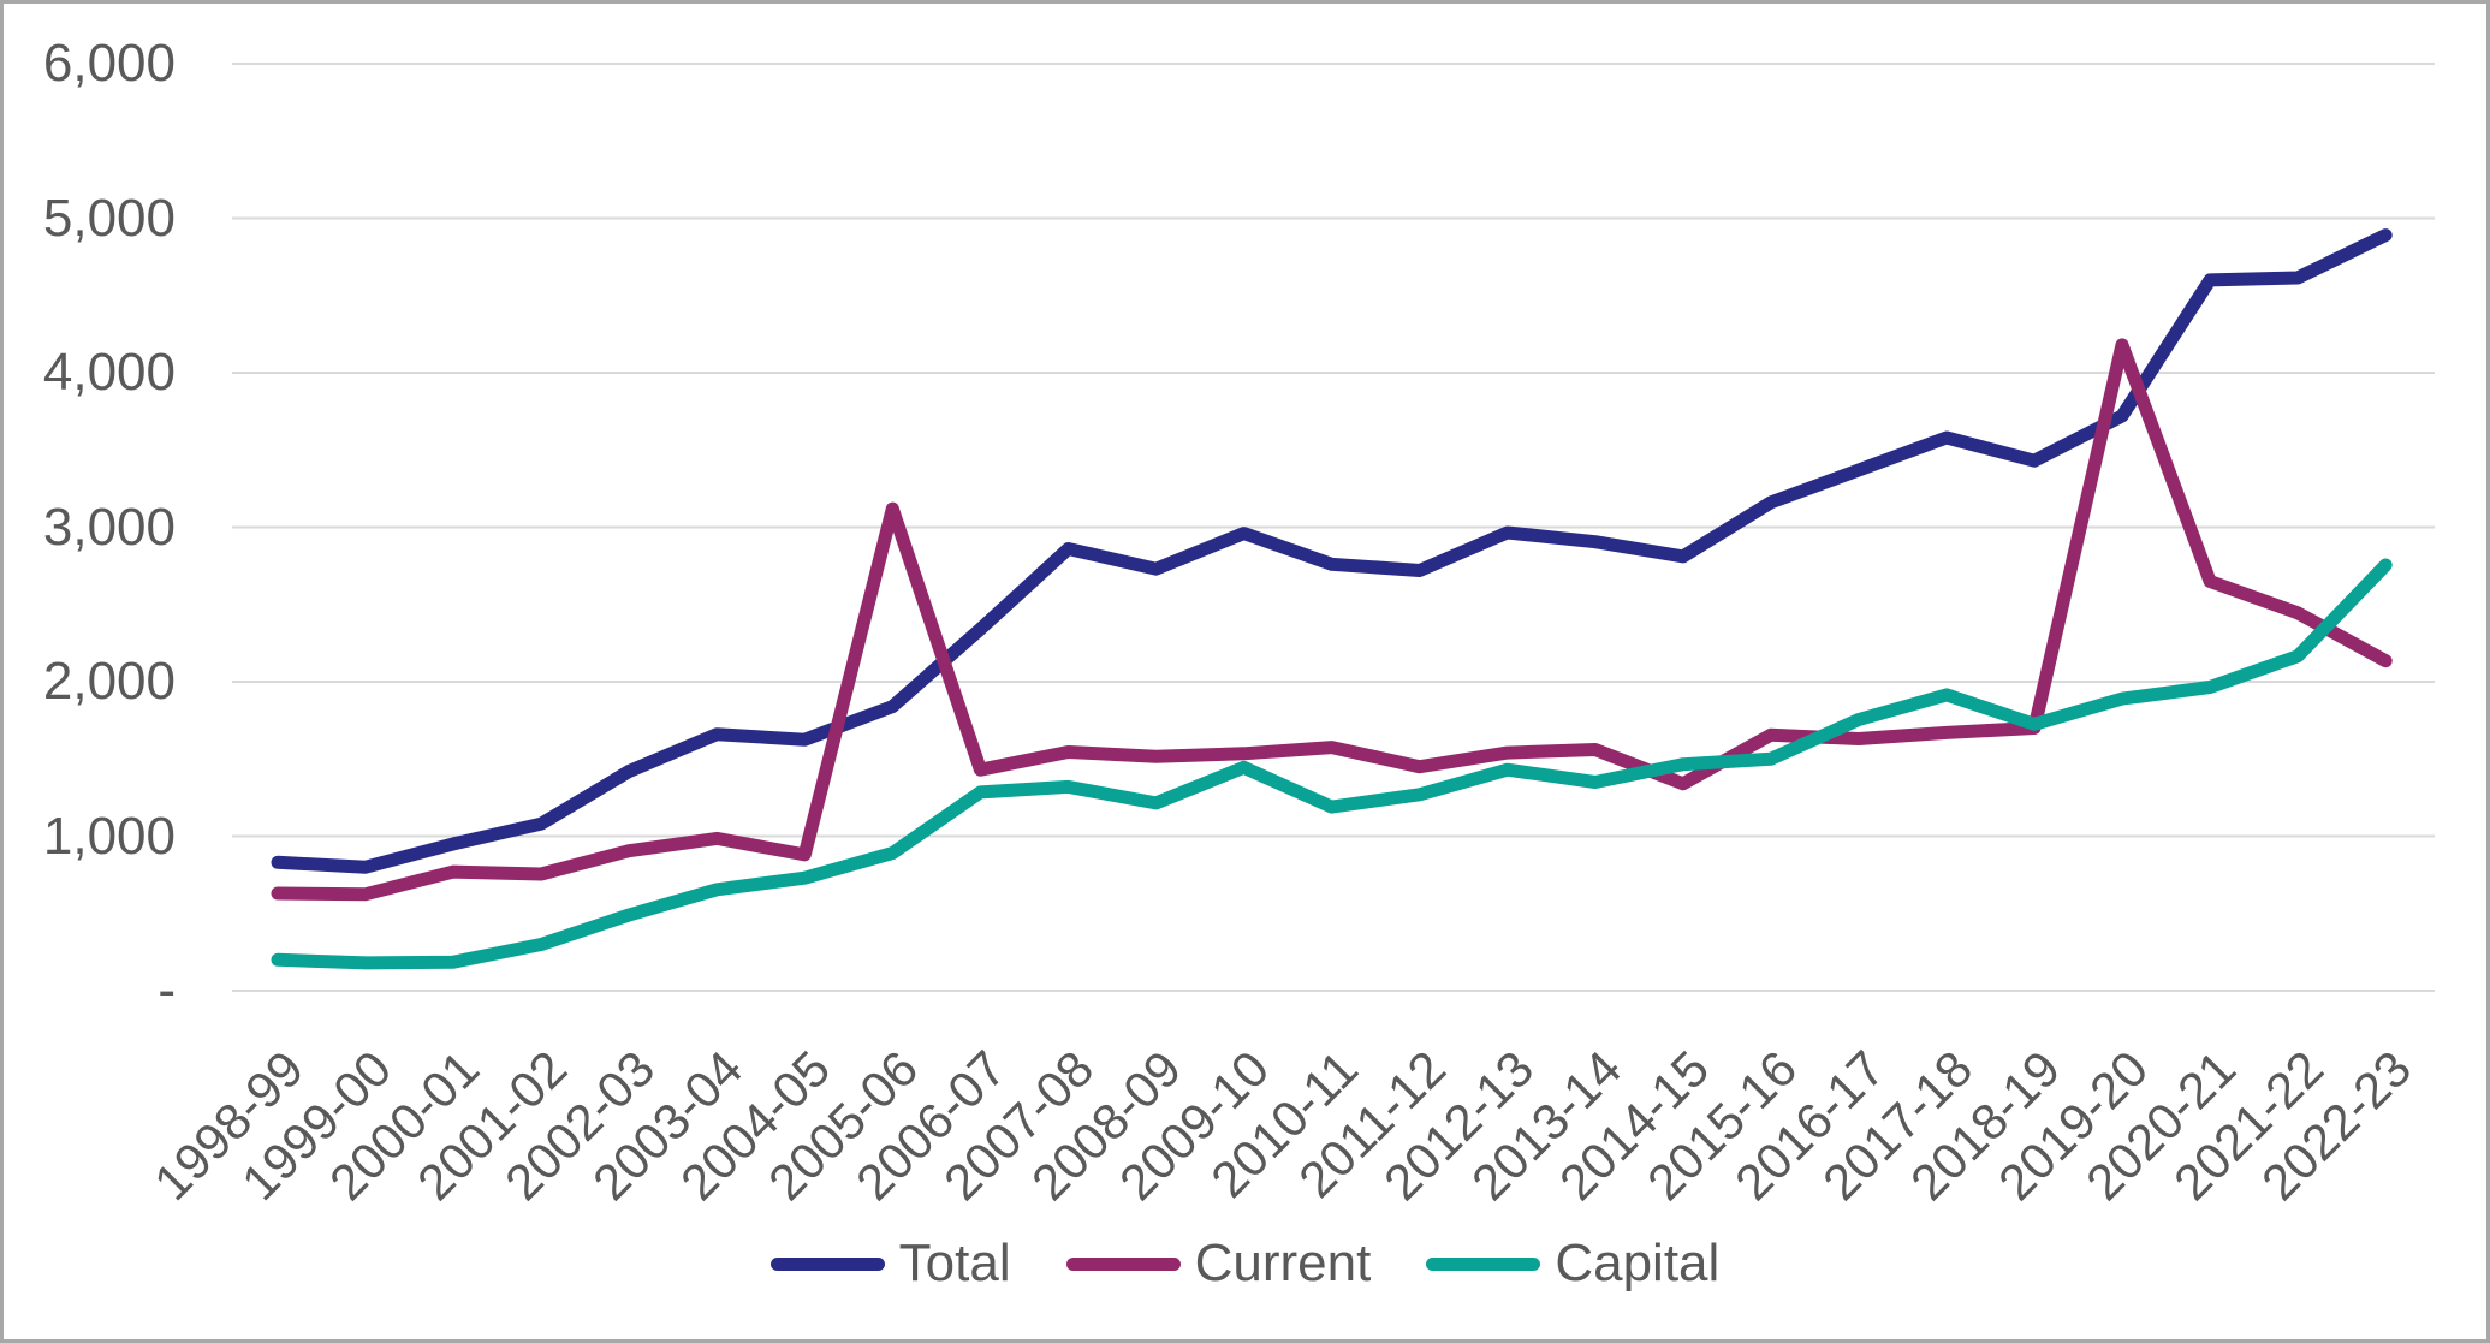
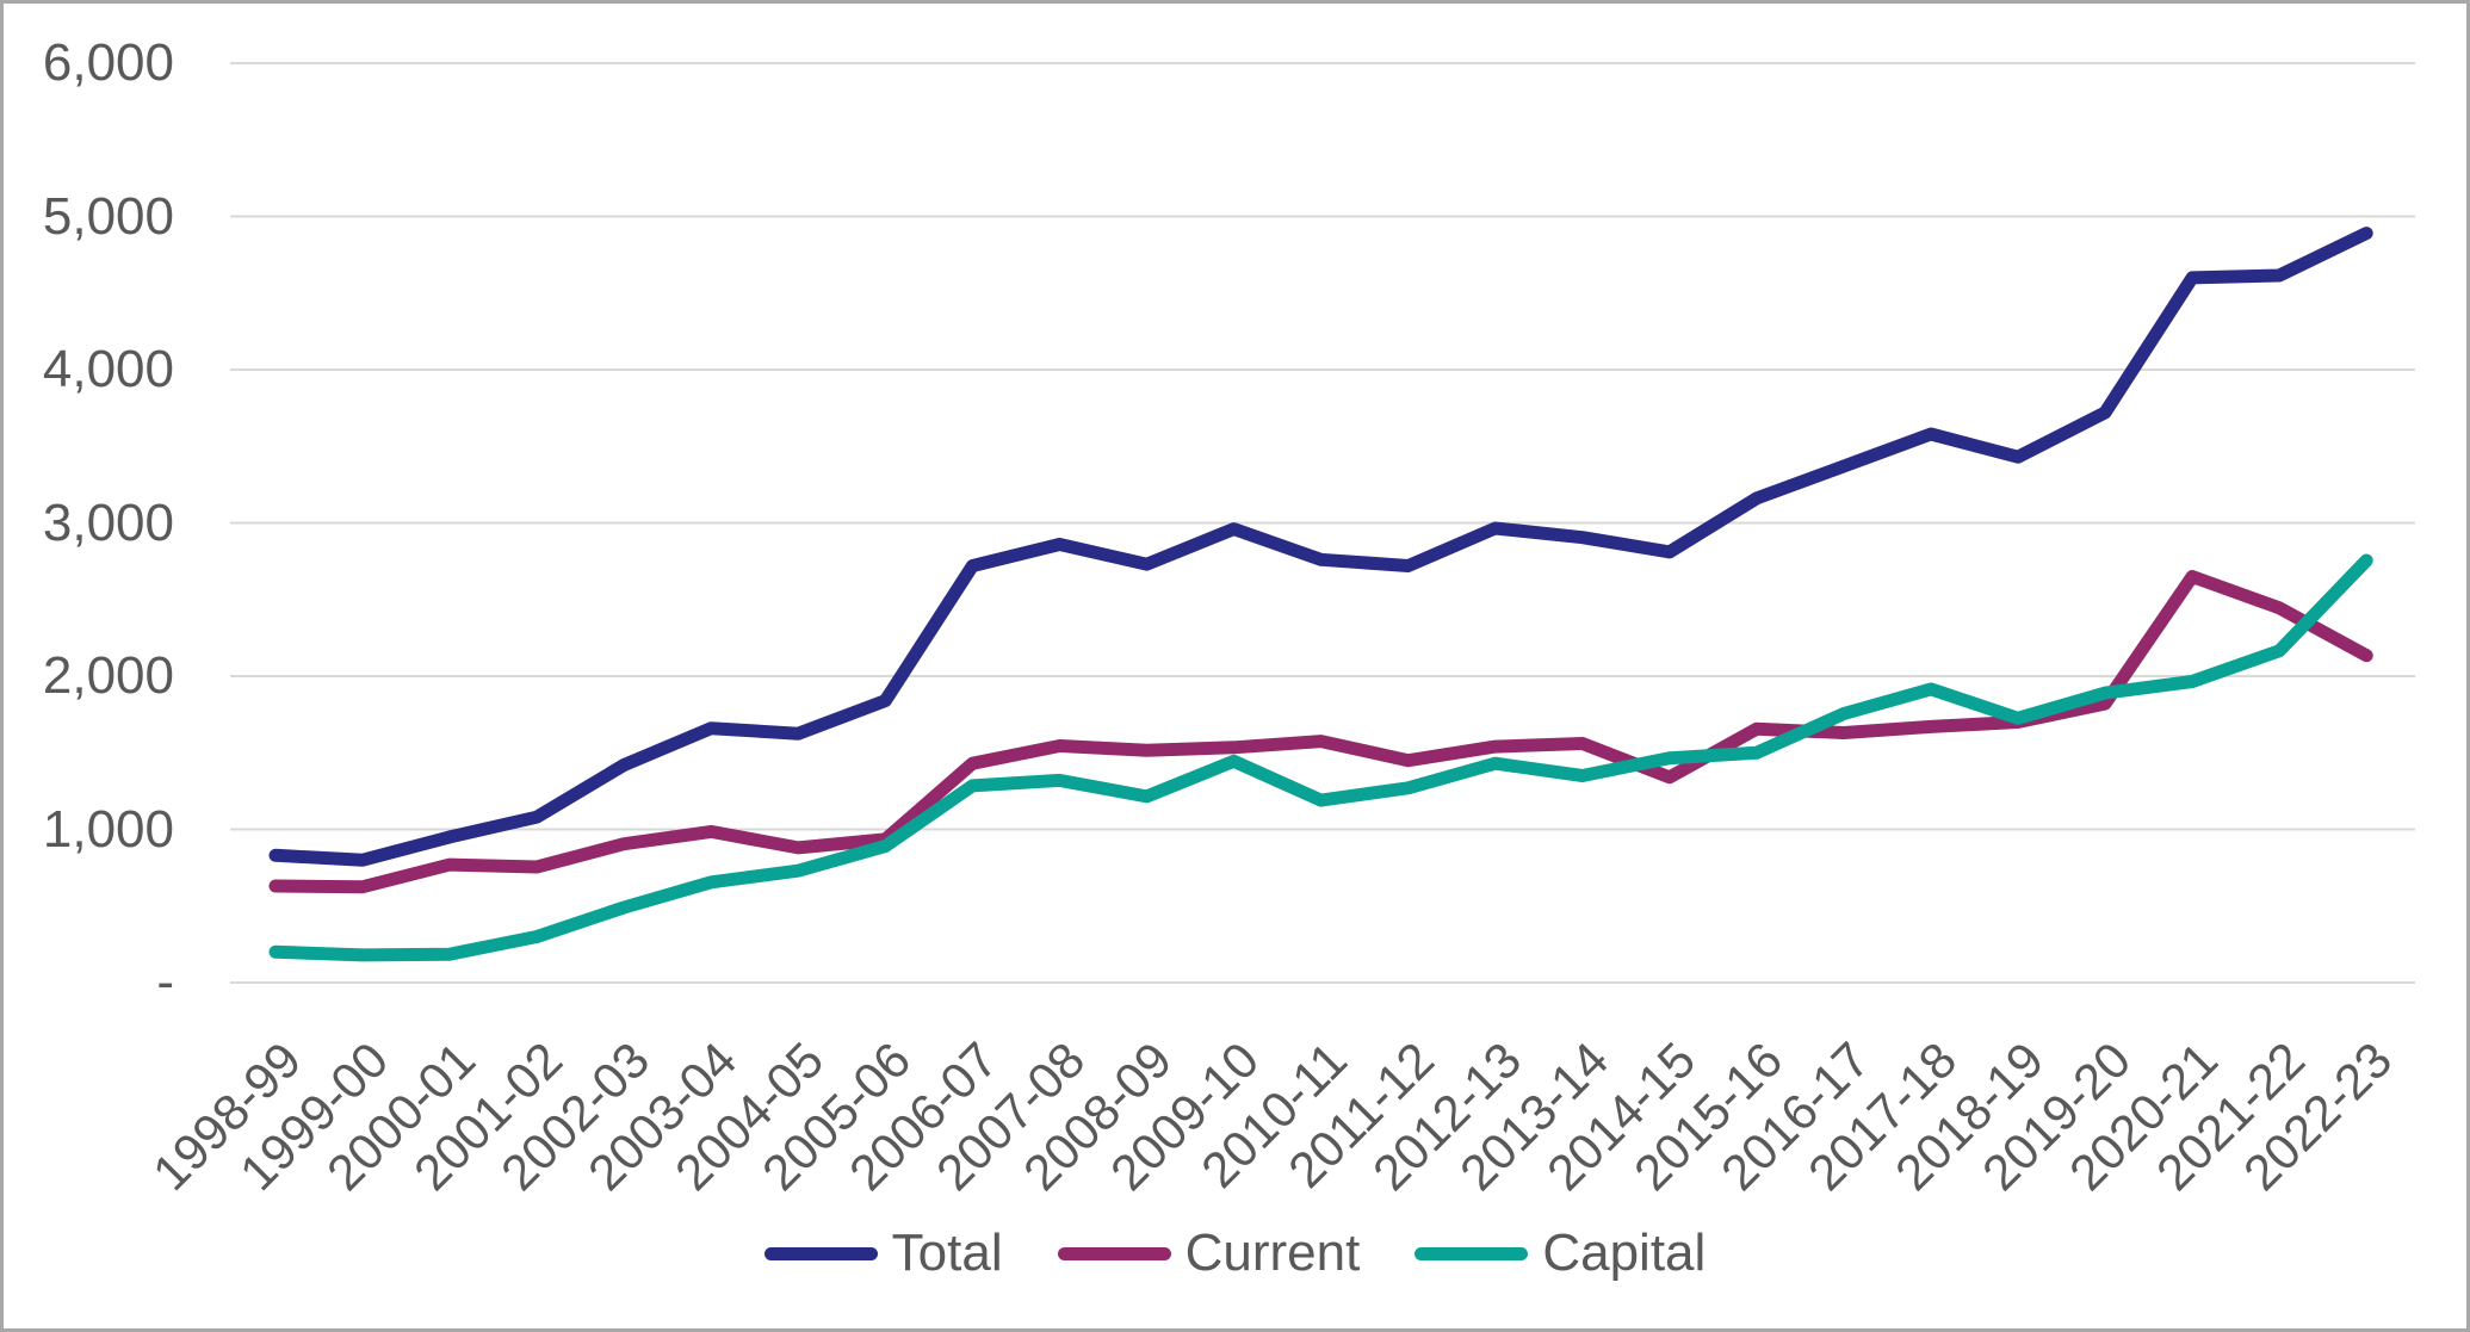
Current/2005-06: 3120 -> 940
Total/2006-07: 2340 -> 2720
Current/2019-20: 4180 -> 1820
